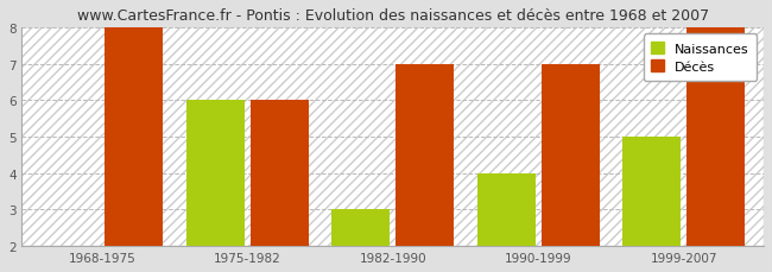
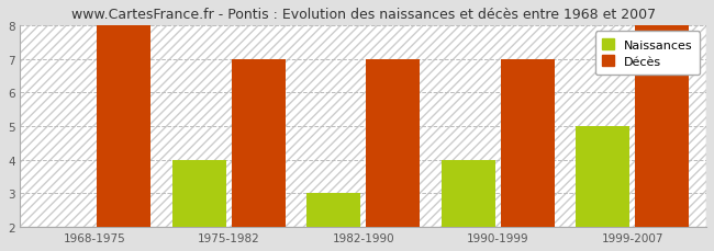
Naissances/1975-1982: 6 -> 4
Décès/1975-1982: 6 -> 7
